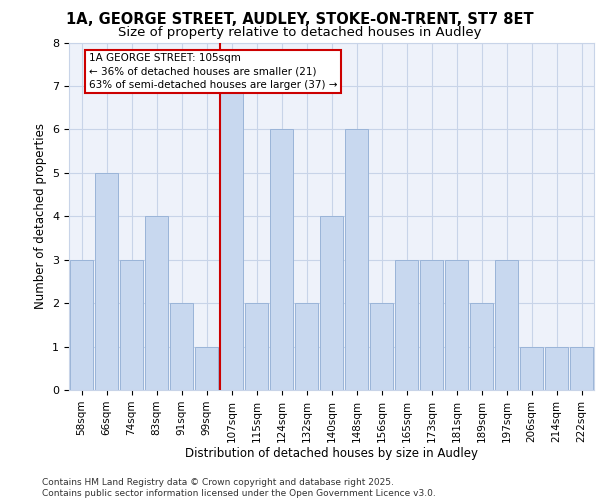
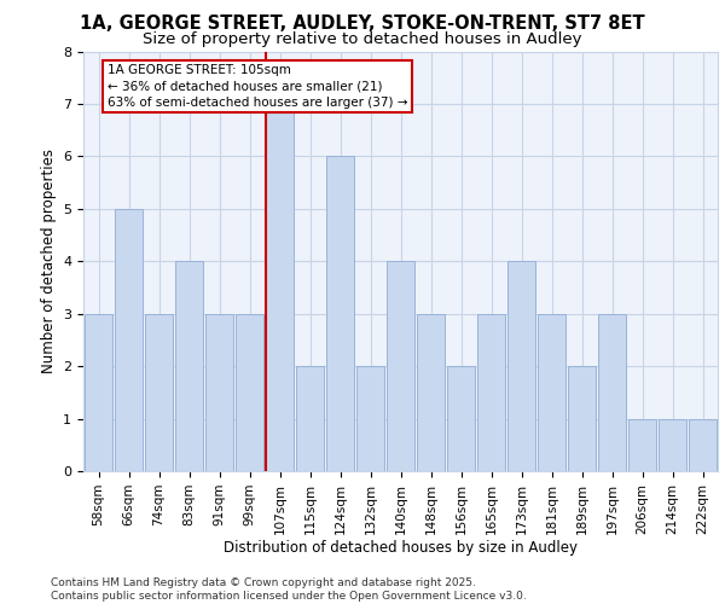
91sqm: 2 -> 3
99sqm: 1 -> 3
148sqm: 6 -> 3
173sqm: 3 -> 4
